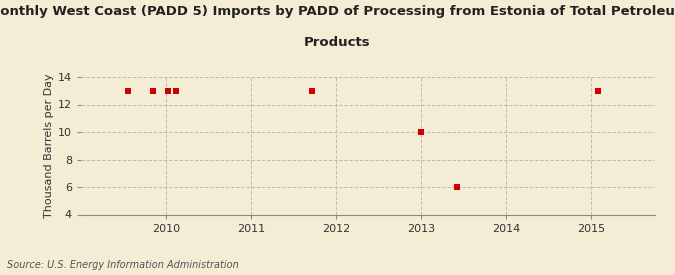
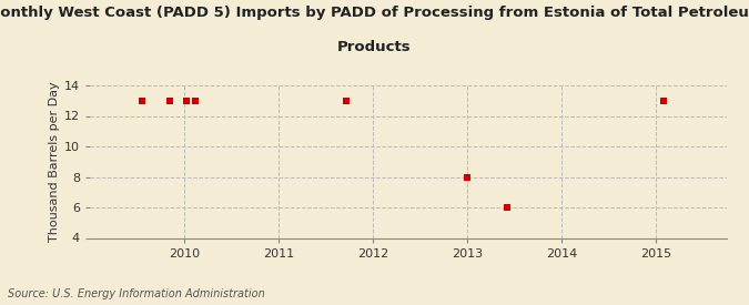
2013: 10 -> 8
